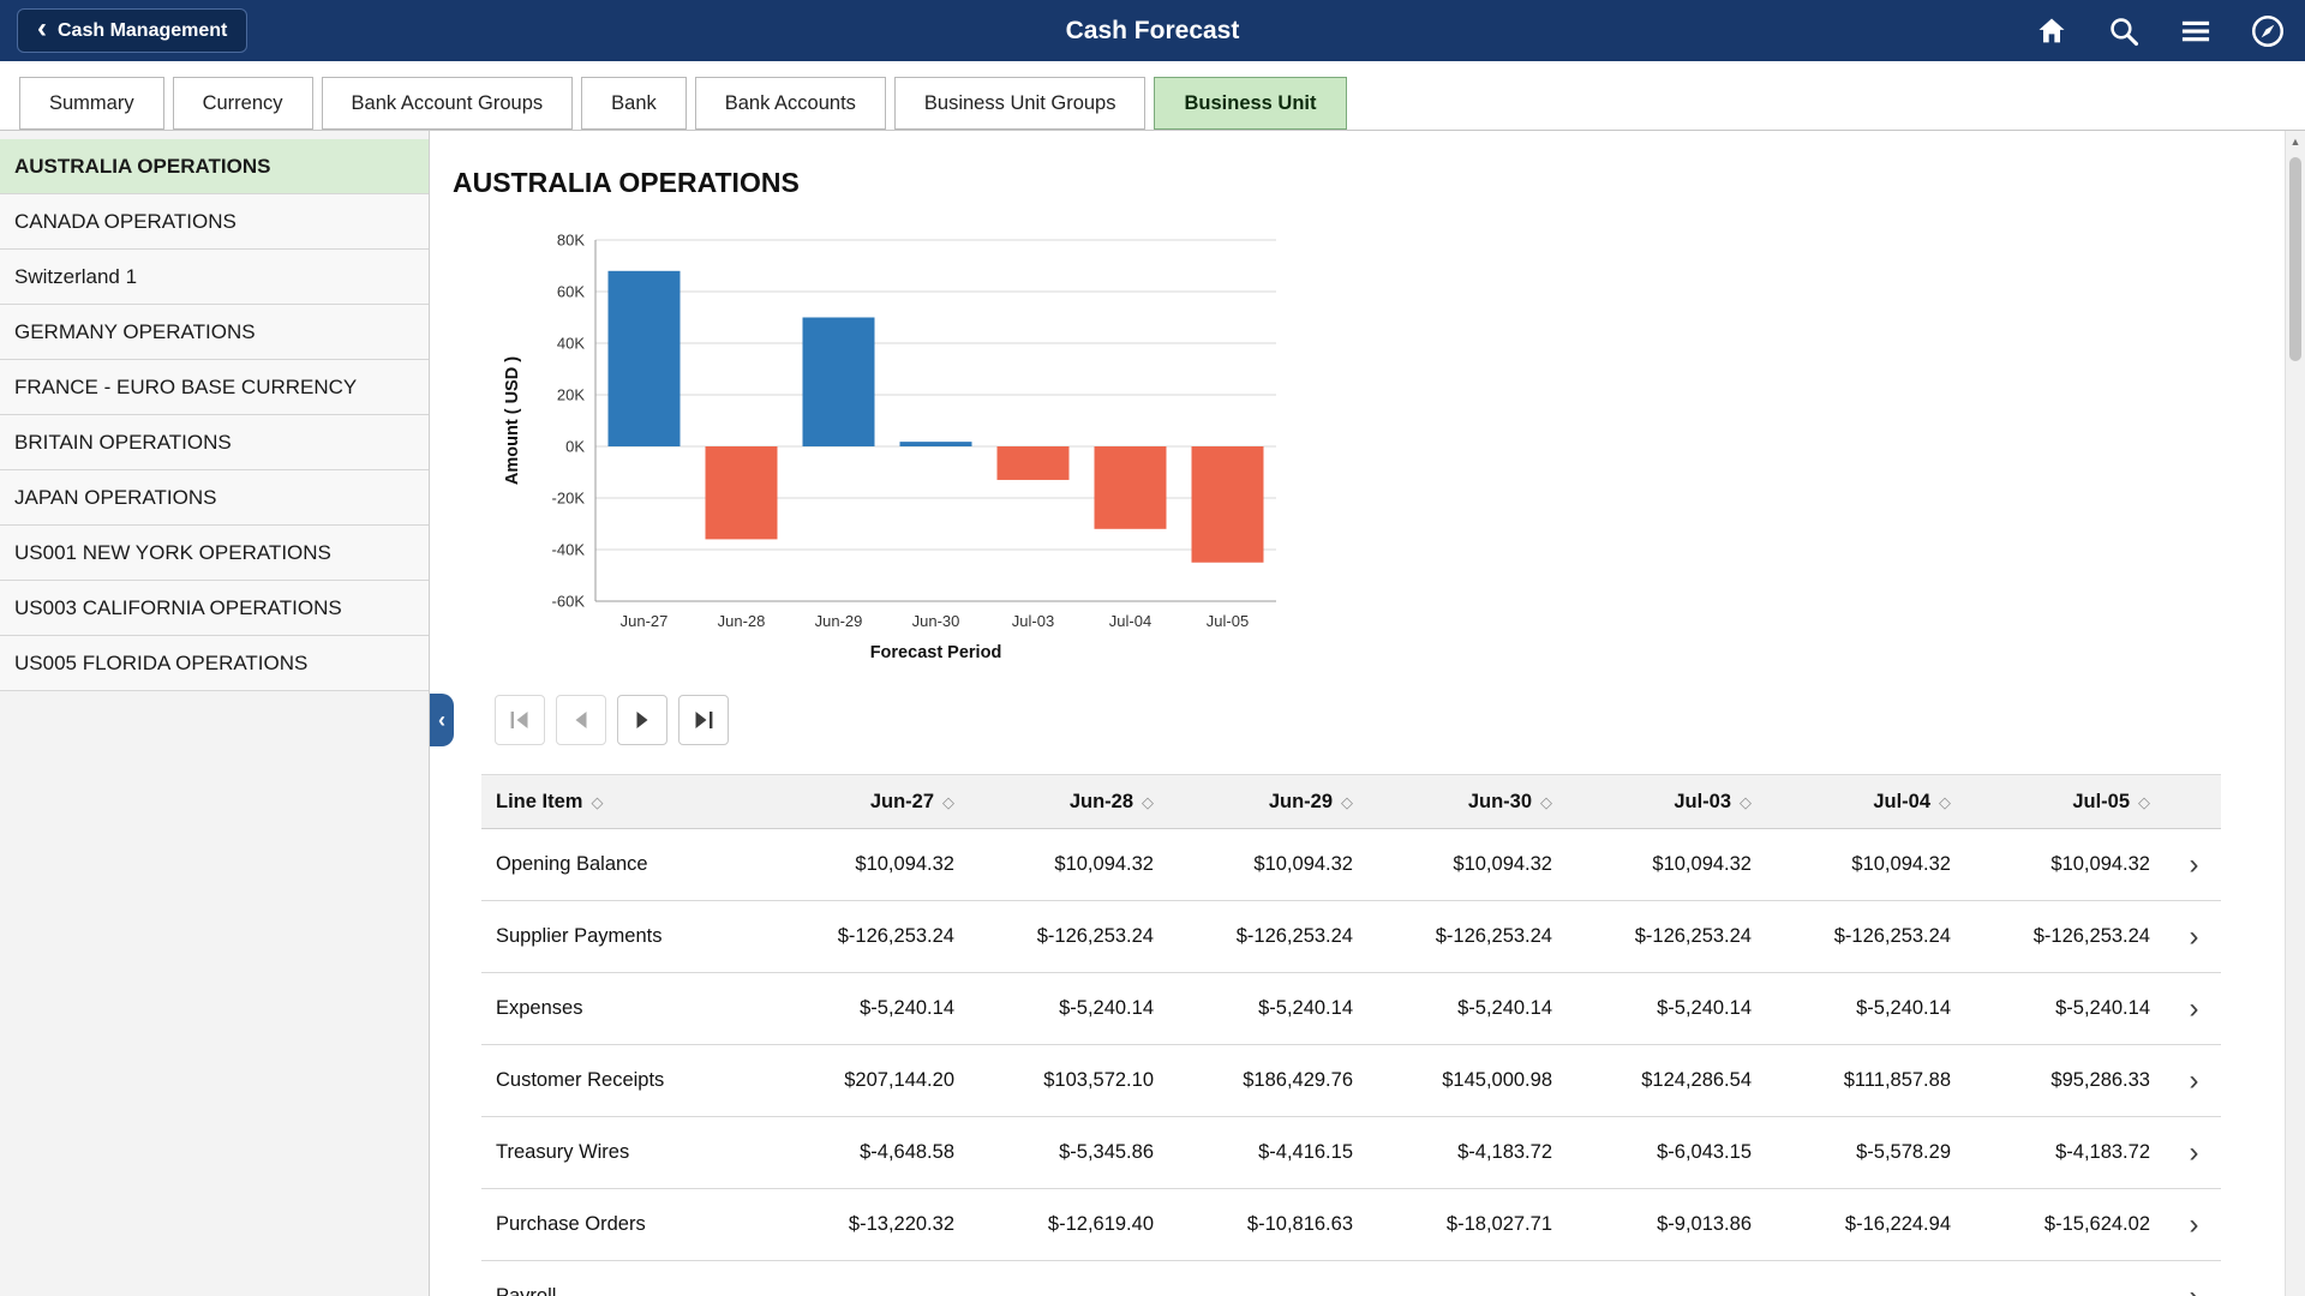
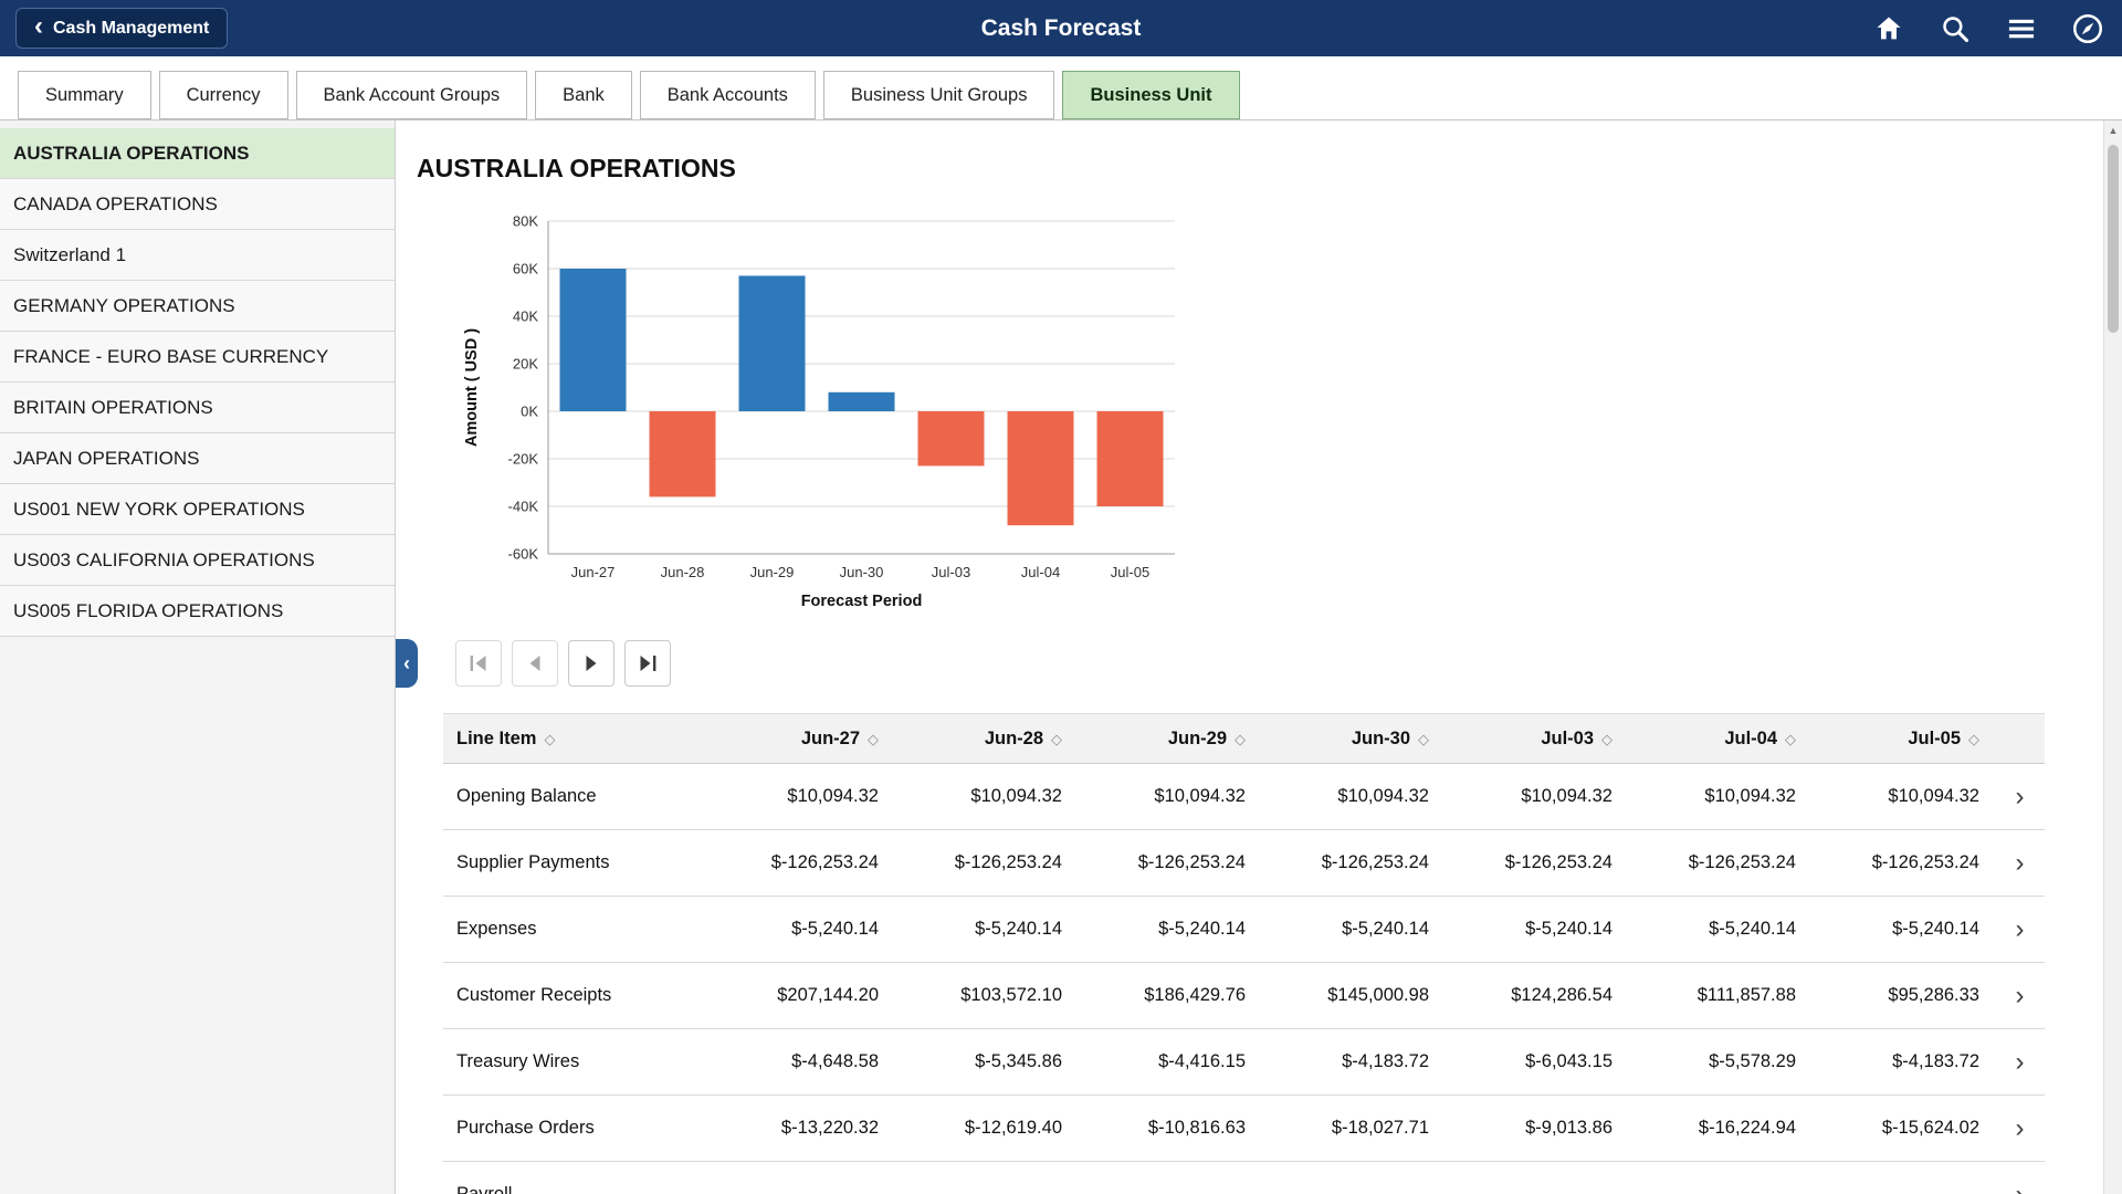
Jun-27: 68K -> 60K
Jun-29: 50K -> 57K
Jun-30: 2K -> 8K
Jul-03: -13K -> -23K
Jul-04: -32K -> -48K
Jul-05: -45K -> -40K
